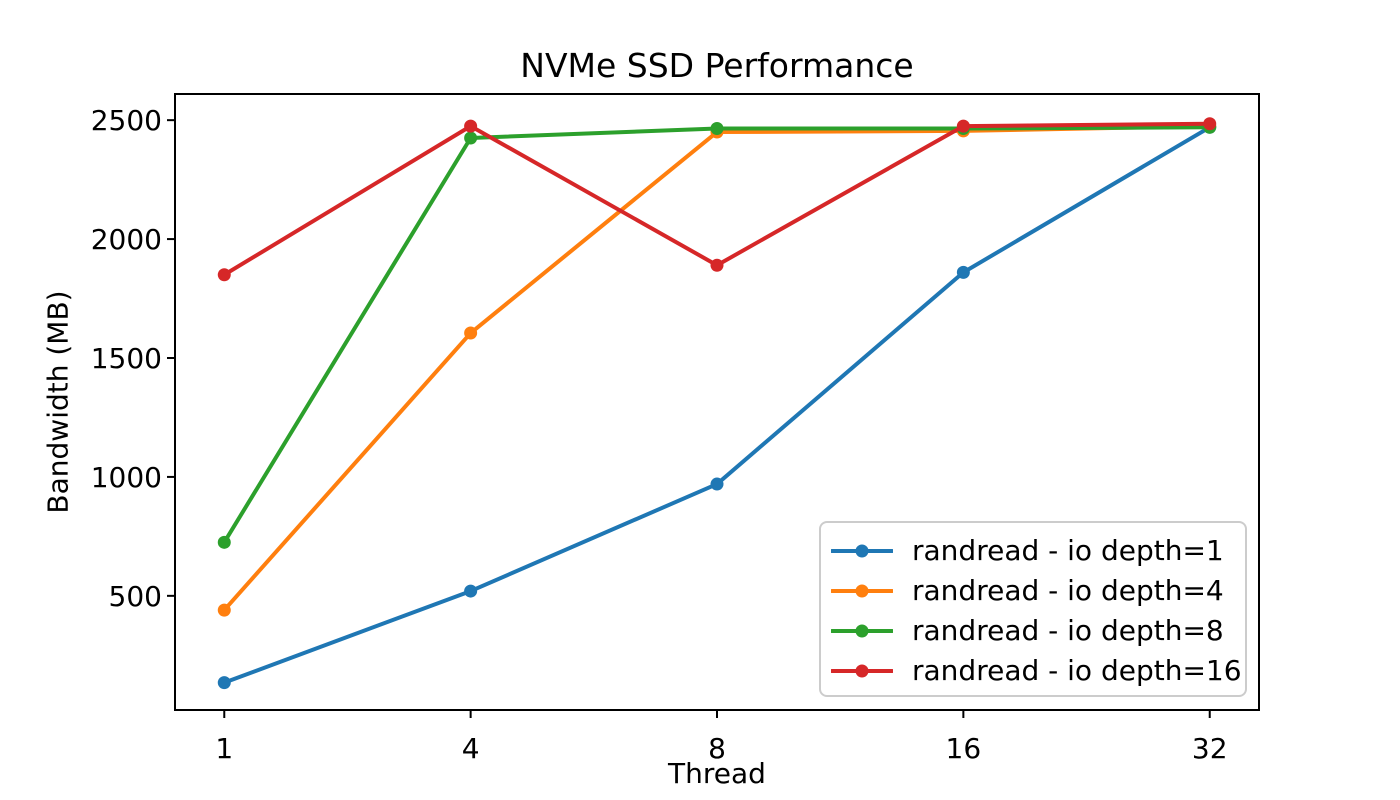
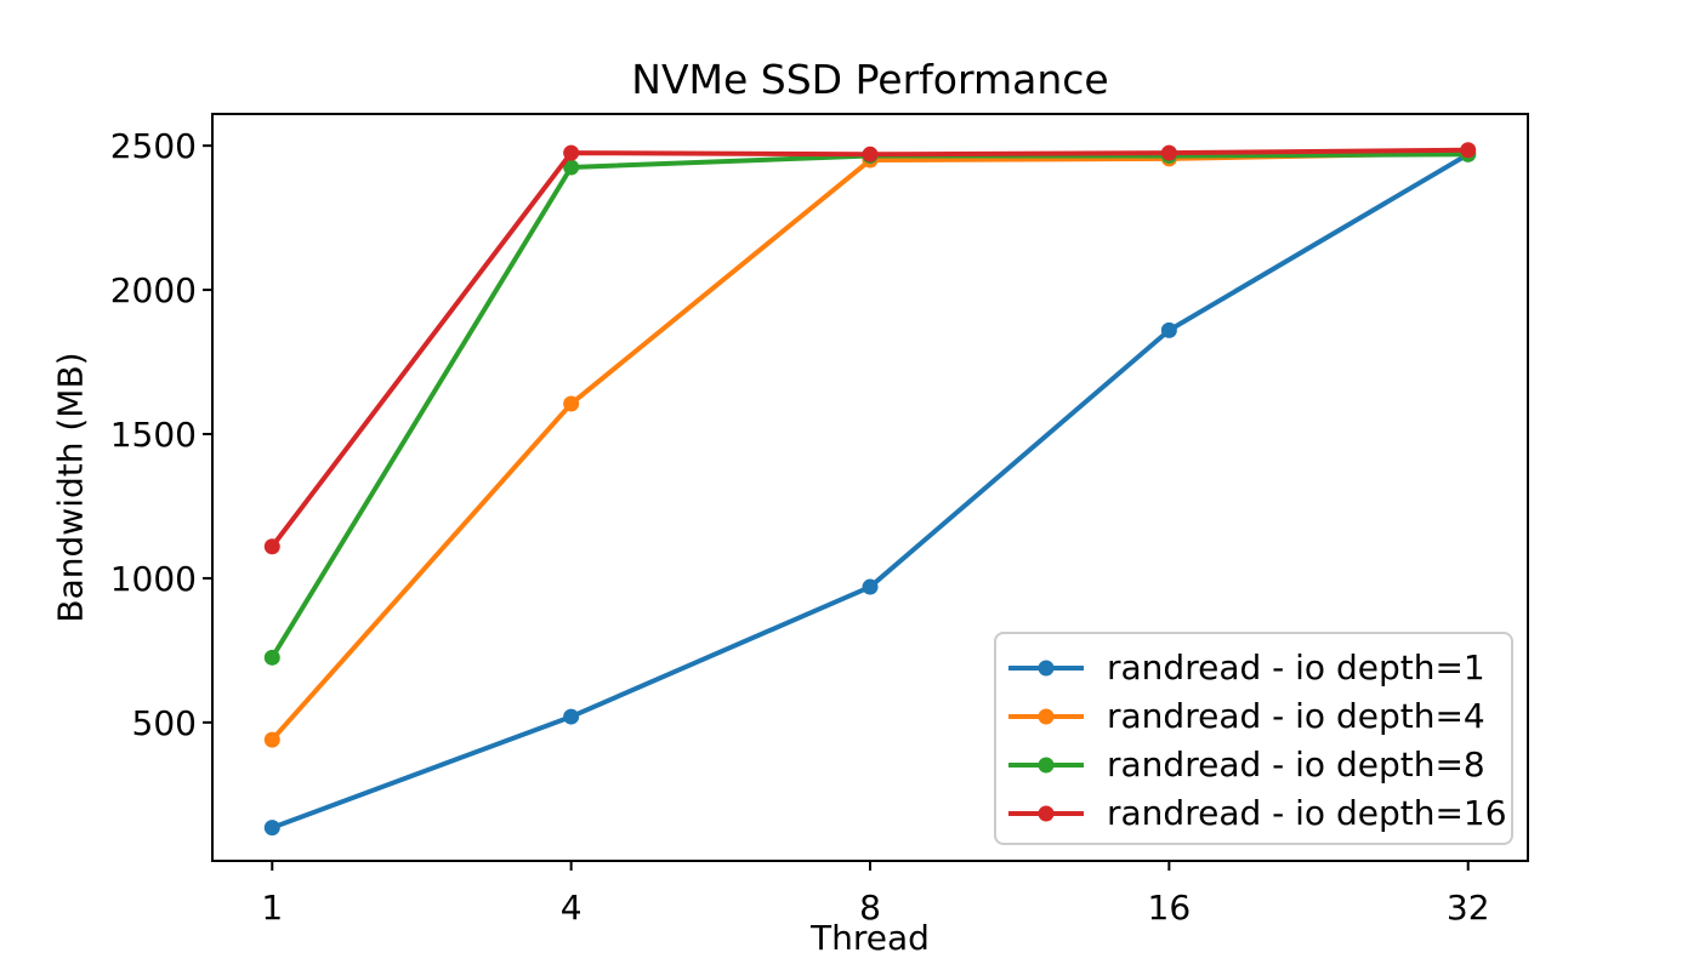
randread - io depth=16/1: 1850 -> 1110
randread - io depth=16/8: 1890 -> 2470
